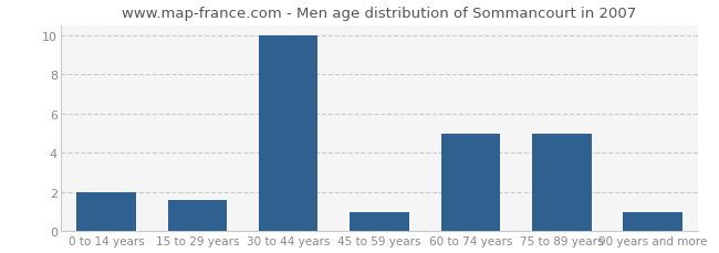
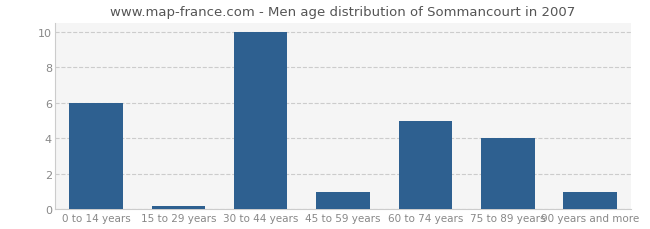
0 to 14 years: 2.0 -> 6.0
15 to 29 years: 1.6 -> 0.2
75 to 89 years: 5.0 -> 4.0
